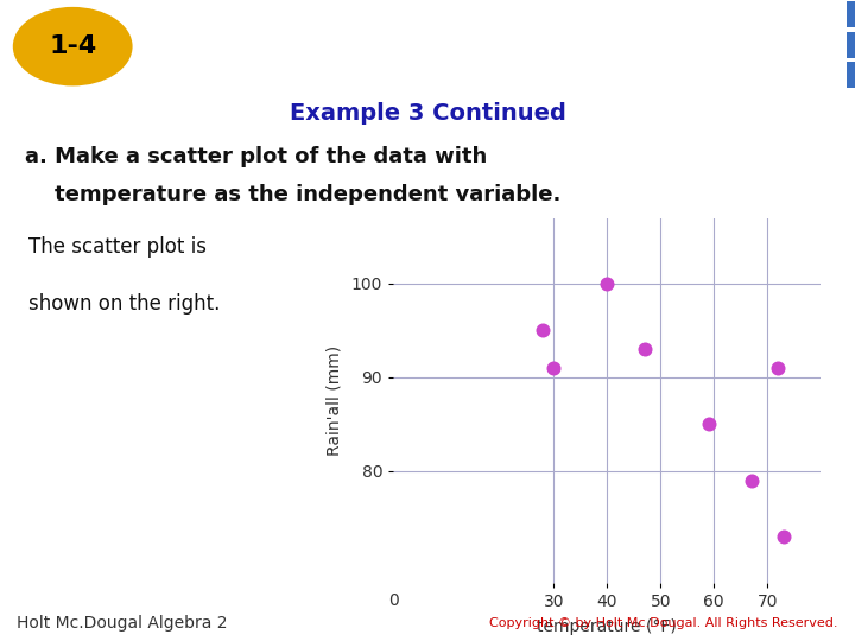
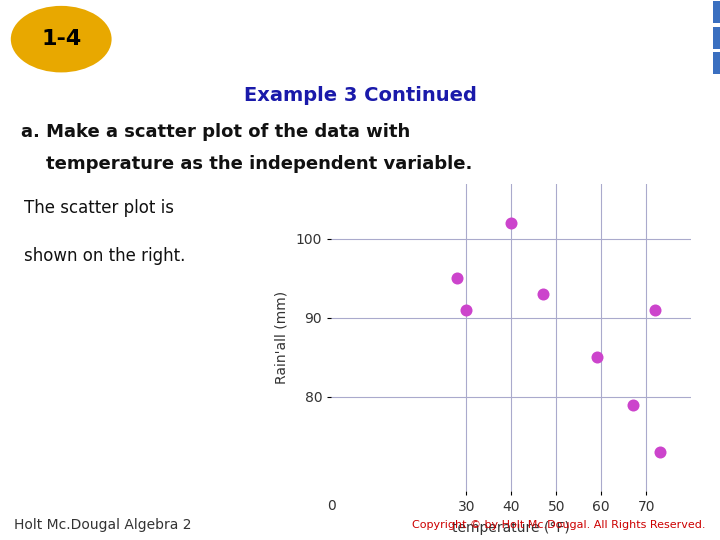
40: 100 -> 102
